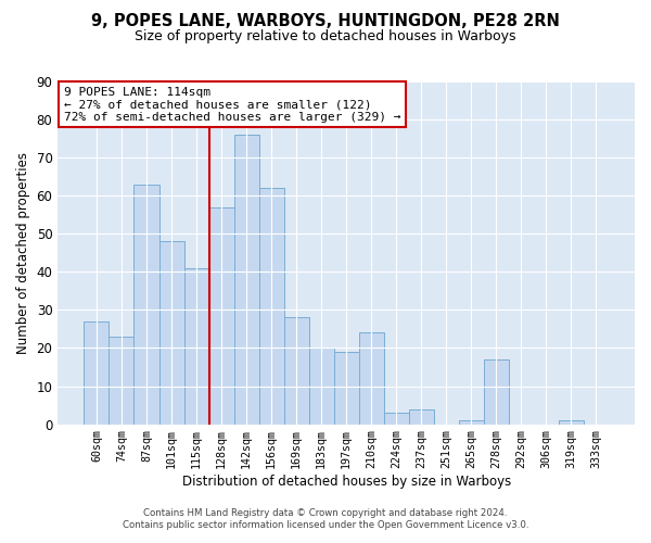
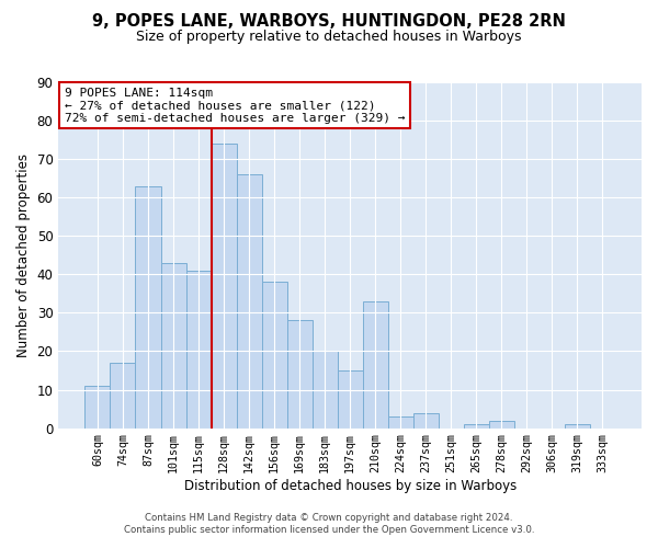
60sqm: 27 -> 11
74sqm: 23 -> 17
101sqm: 48 -> 43
128sqm: 57 -> 74
142sqm: 76 -> 66
156sqm: 62 -> 38
197sqm: 19 -> 15
210sqm: 24 -> 33
278sqm: 17 -> 2
